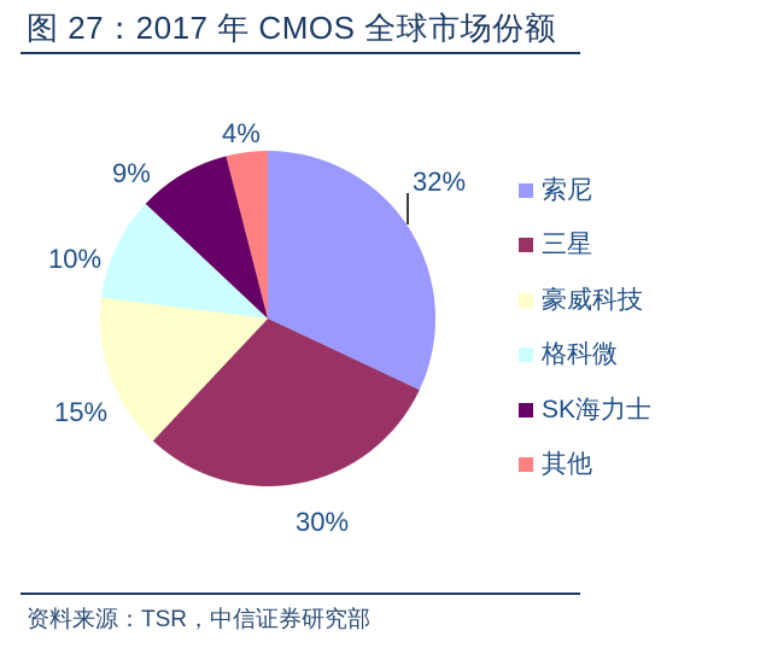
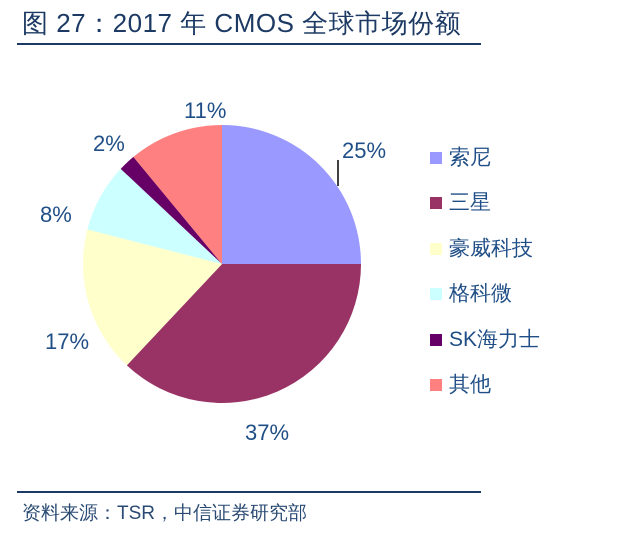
索尼: 32% -> 25%
三星: 30% -> 37%
豪威科技: 15% -> 17%
格科微: 10% -> 8%
SK海力士: 9% -> 2%
其他: 4% -> 11%
